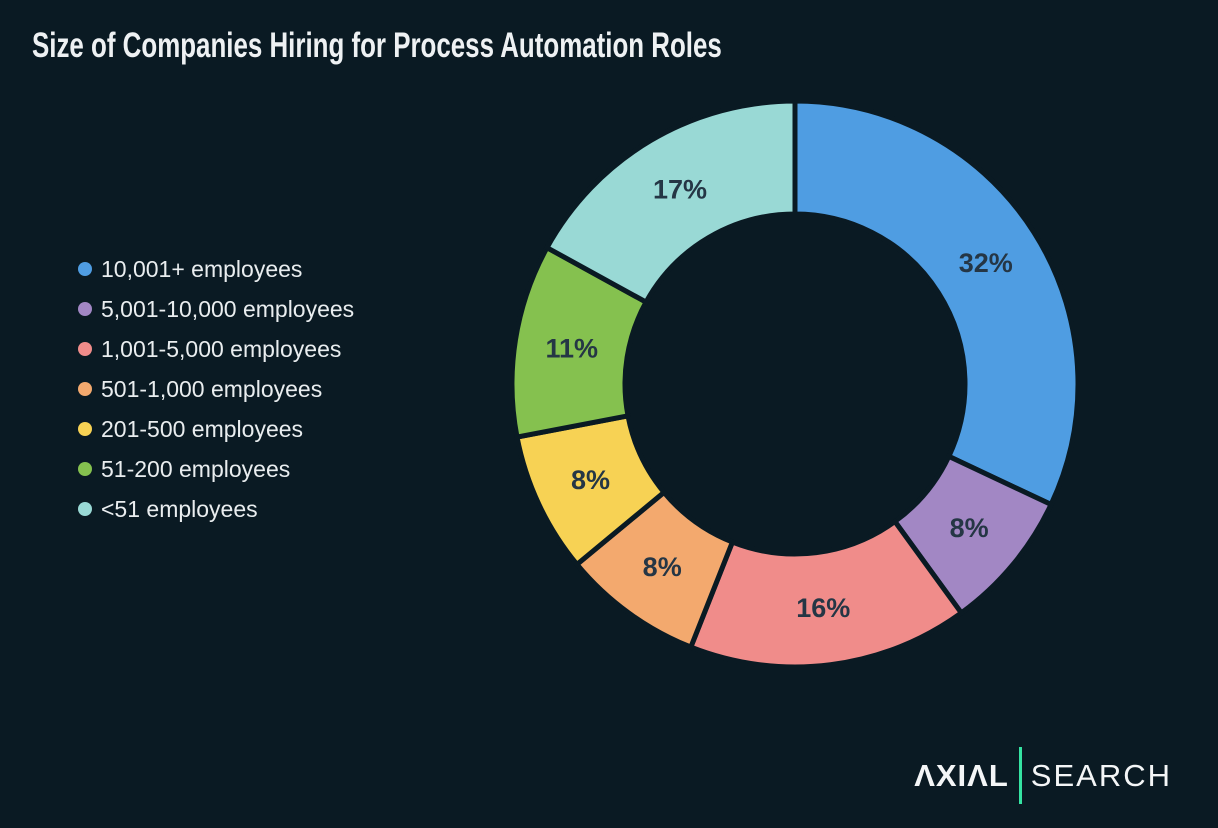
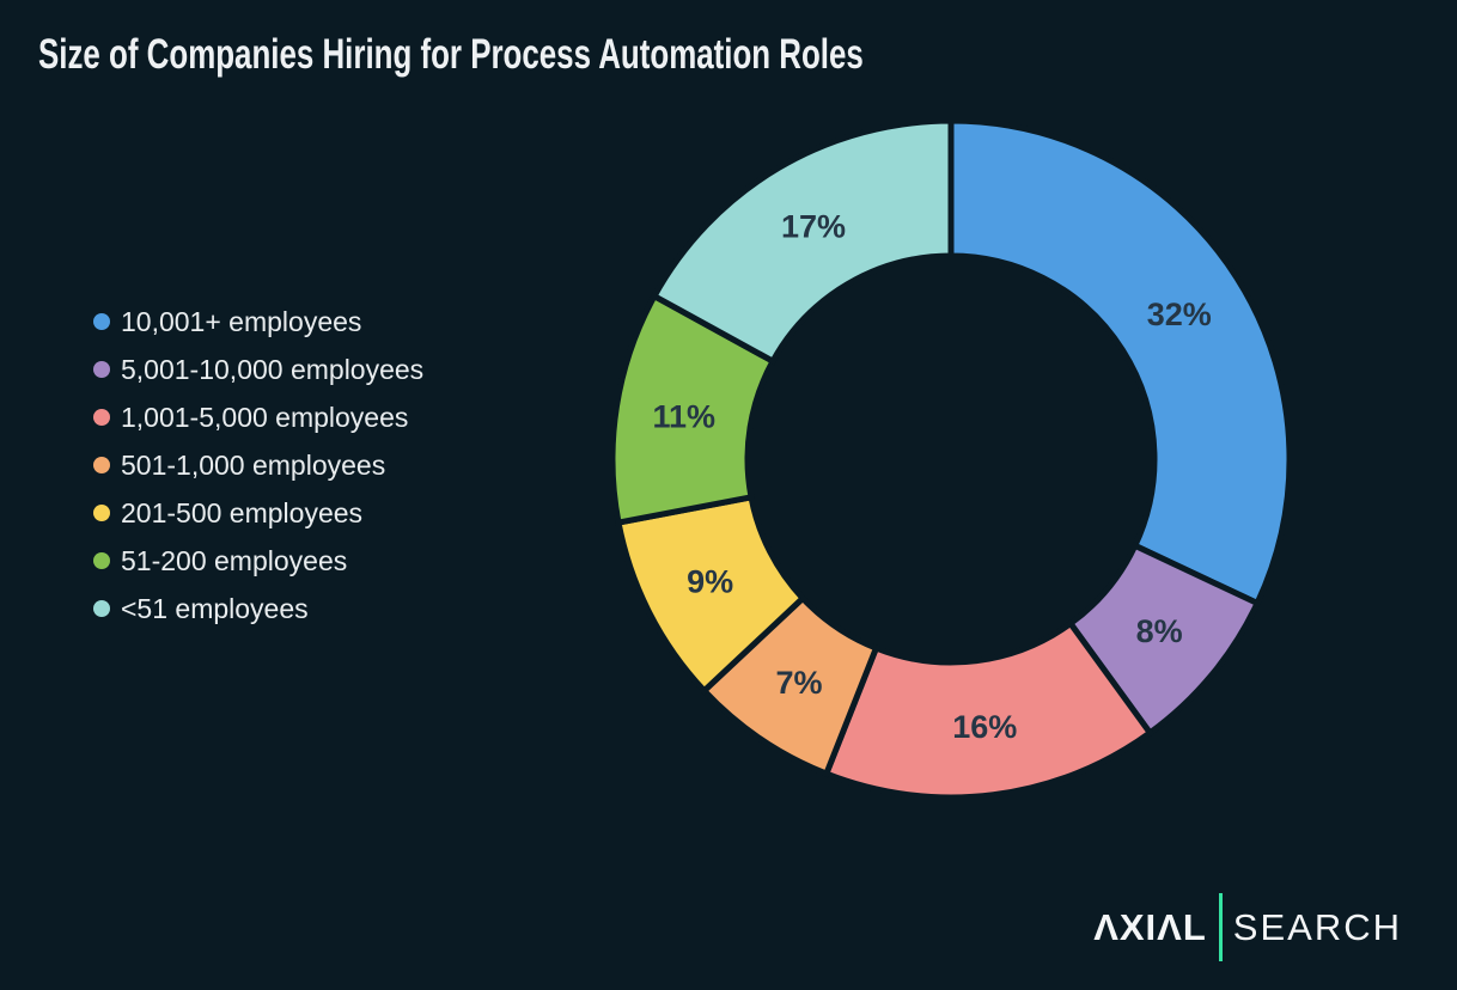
501-1,000 employees: 8% -> 7%
201-500 employees: 8% -> 9%
